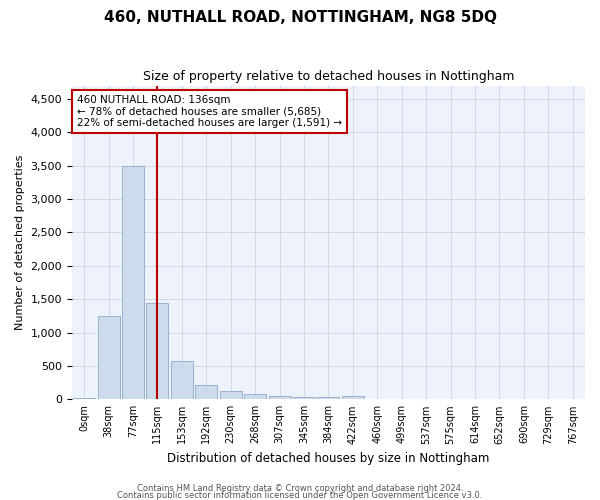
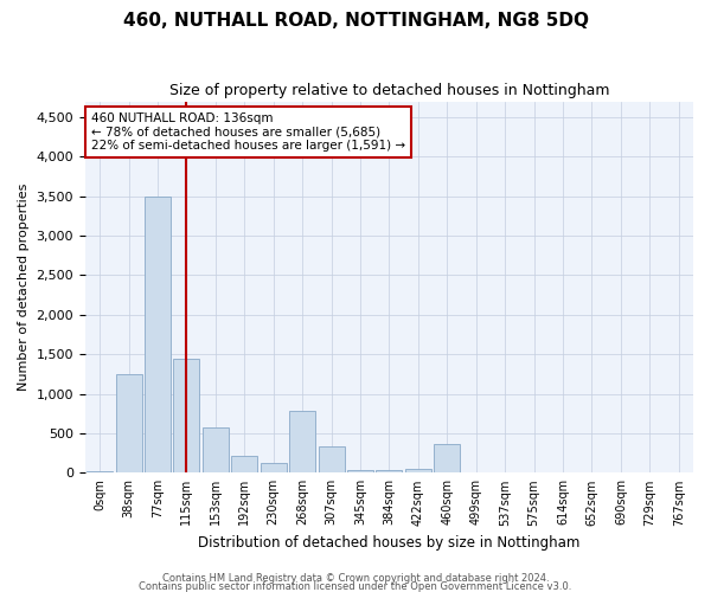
268sqm: 80 -> 780
307sqm: 50 -> 340
460sqm: 10 -> 360
